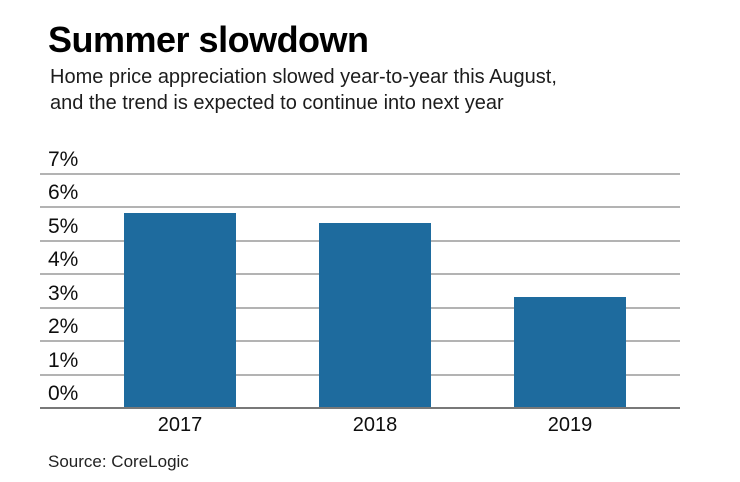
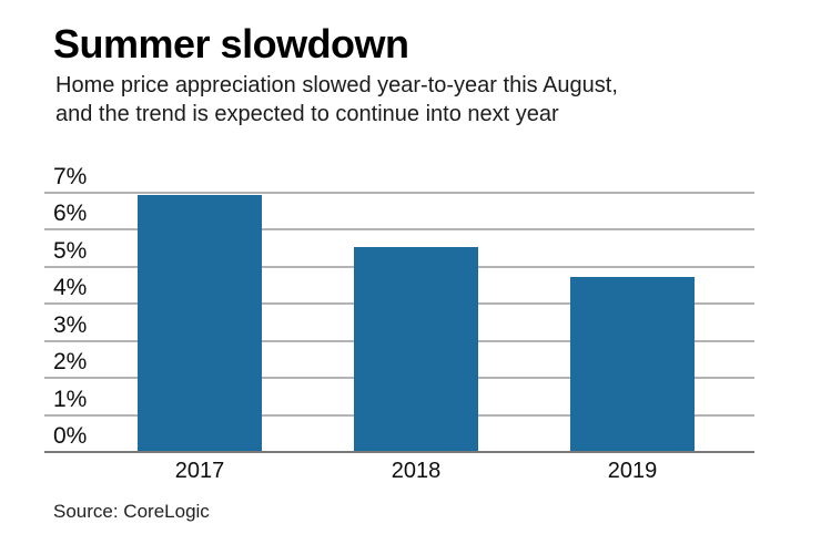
2017: 5.8% -> 6.9%
2019: 3.3% -> 4.7%
